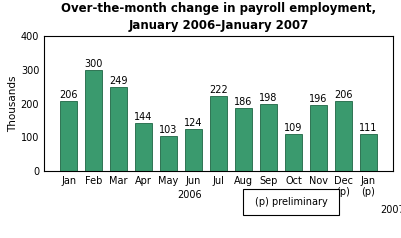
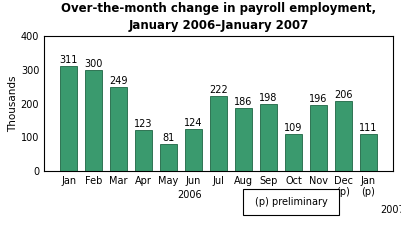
Jan: 206 -> 311
Apr: 144 -> 123
May: 103 -> 81
